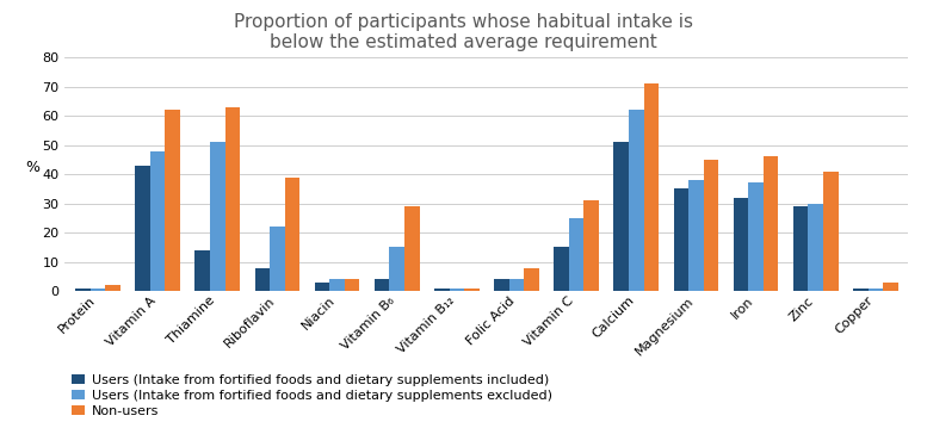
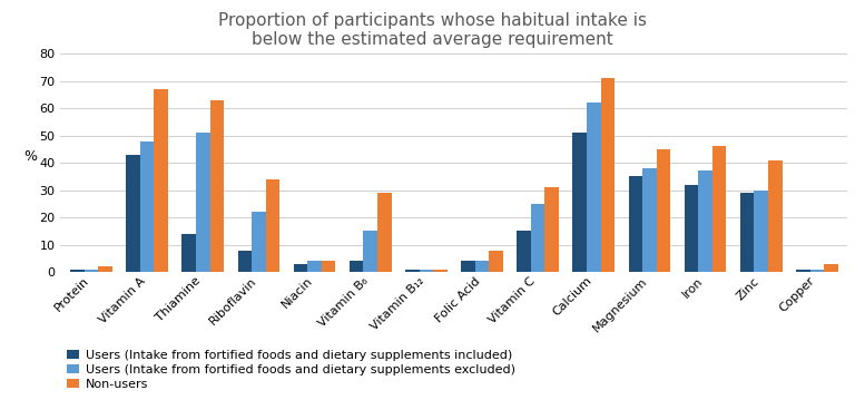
Non-users/Vitamin A: 62 -> 67
Non-users/Riboflavin: 39 -> 34
